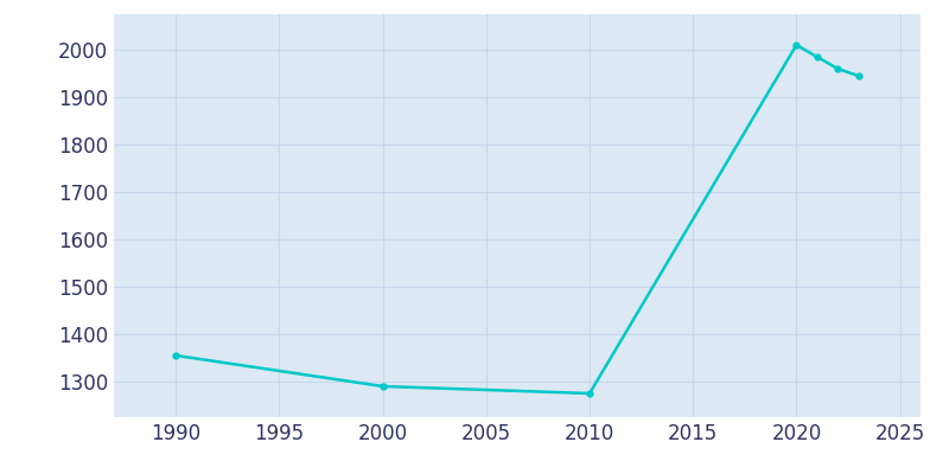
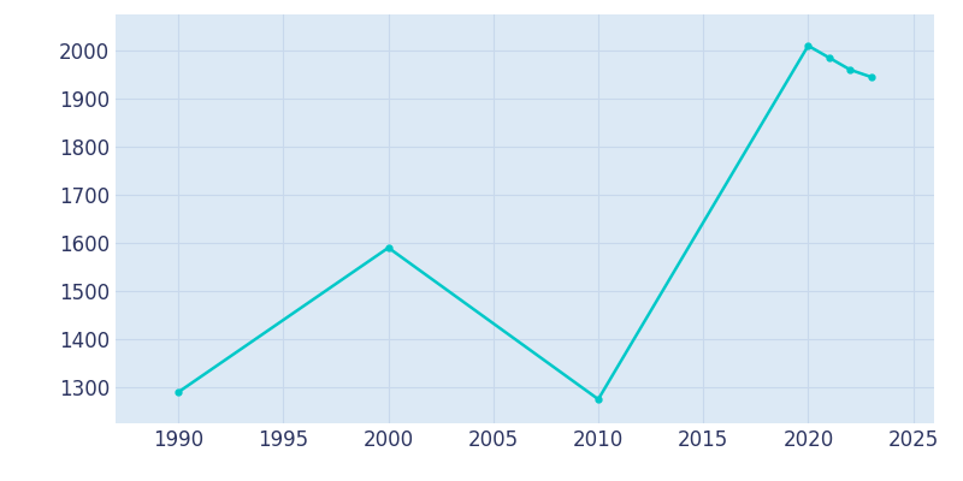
1990: 1355 -> 1290
2000: 1290 -> 1590
